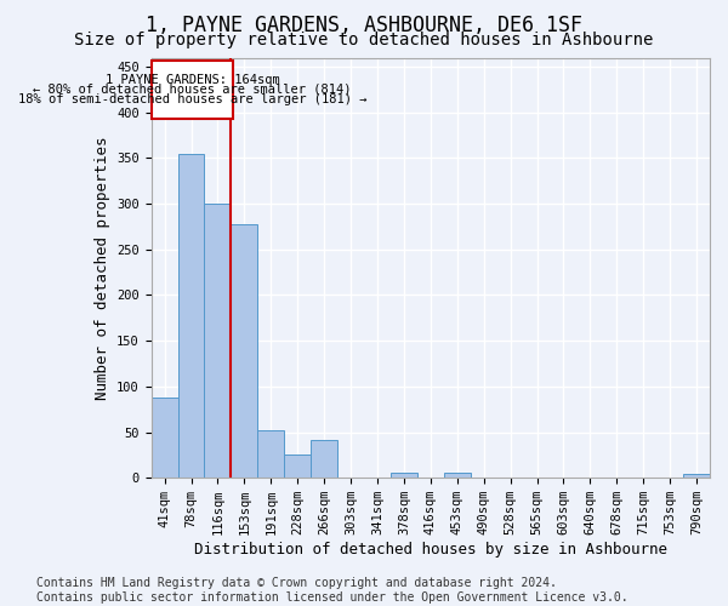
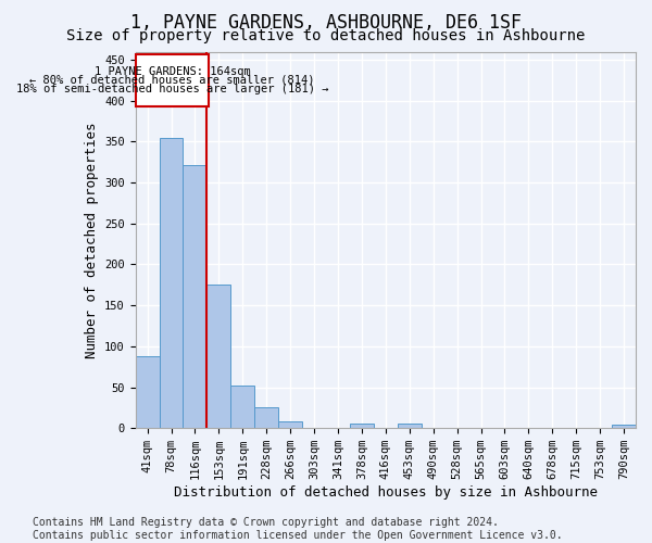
116sqm: 300 -> 322
153sqm: 278 -> 175
266sqm: 42 -> 8
